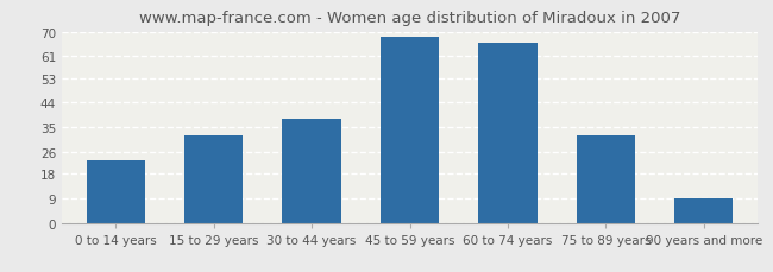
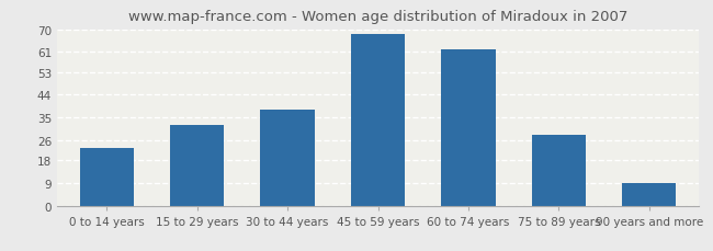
60 to 74 years: 66 -> 62
75 to 89 years: 32 -> 28
